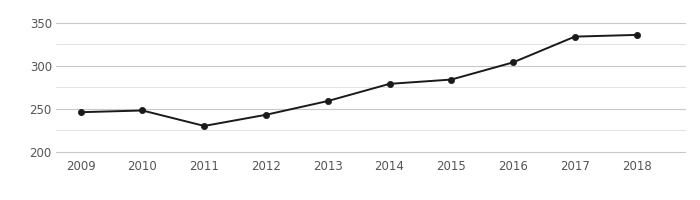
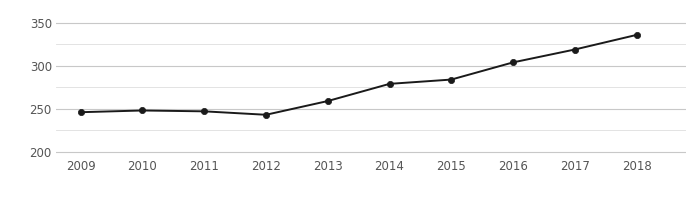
2011: 230 -> 247
2017: 334 -> 319
